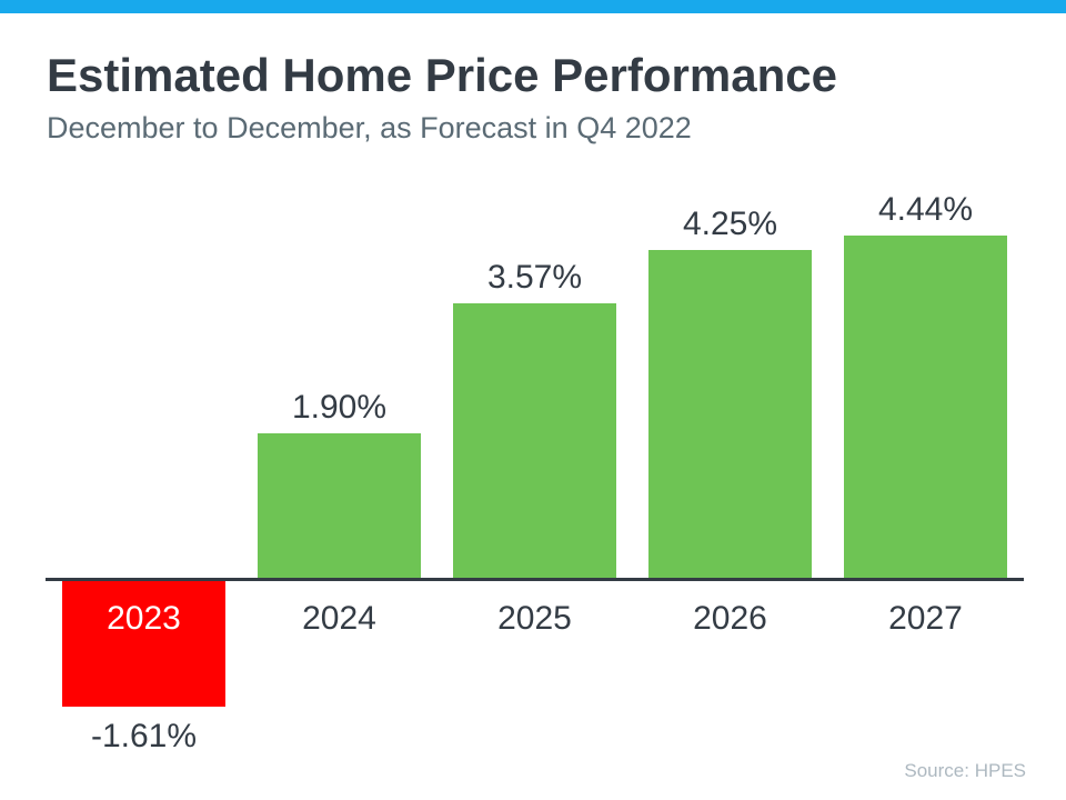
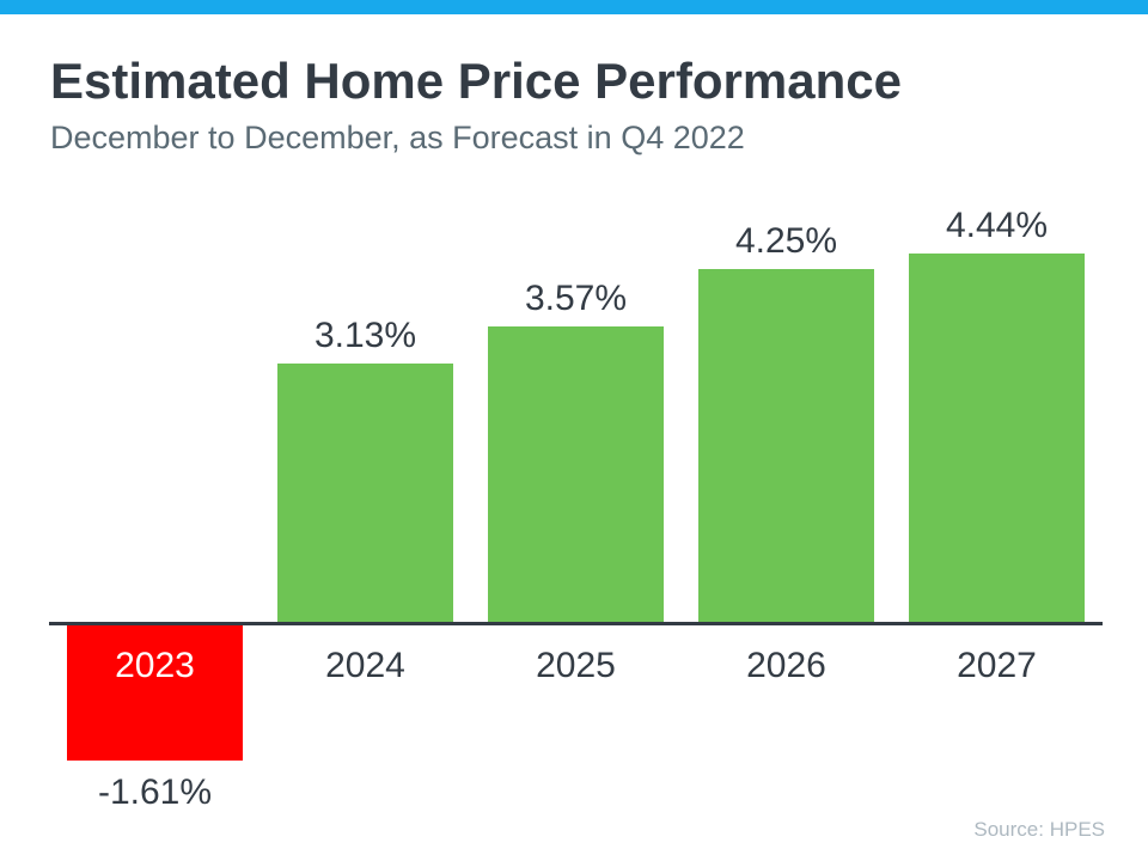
2024: 1.90% -> 3.13%
